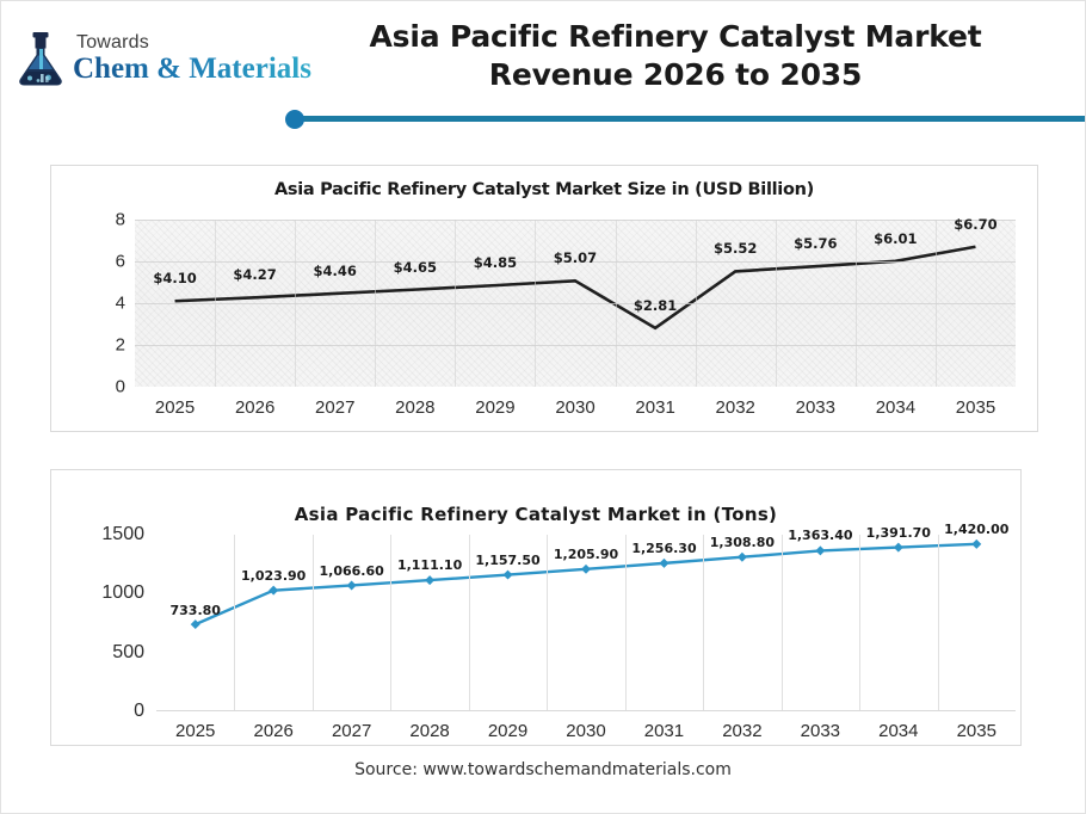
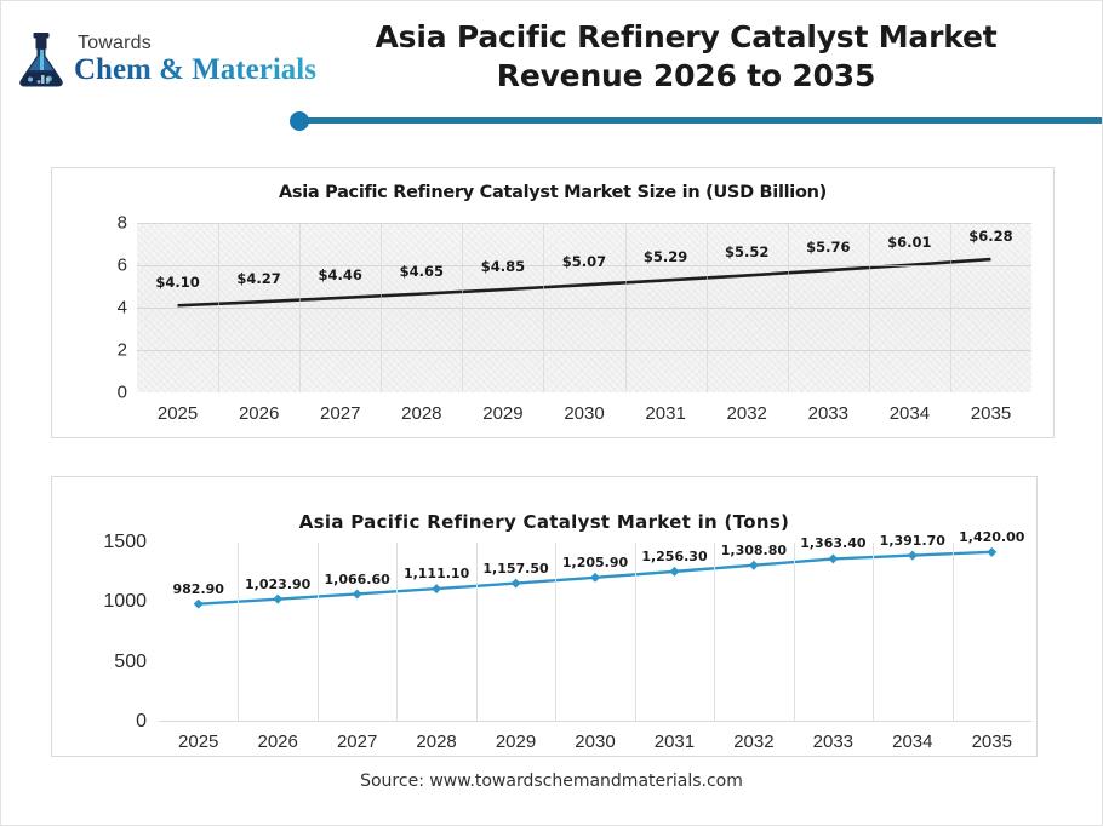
Asia Pacific Refinery Catalyst Market Size in (USD Billion)/2031: $2.81 -> $5.29
Asia Pacific Refinery Catalyst Market Size in (USD Billion)/2035: $6.70 -> $6.28
Asia Pacific Refinery Catalyst Market in (Tons)/2025: 733.80 -> 982.90
